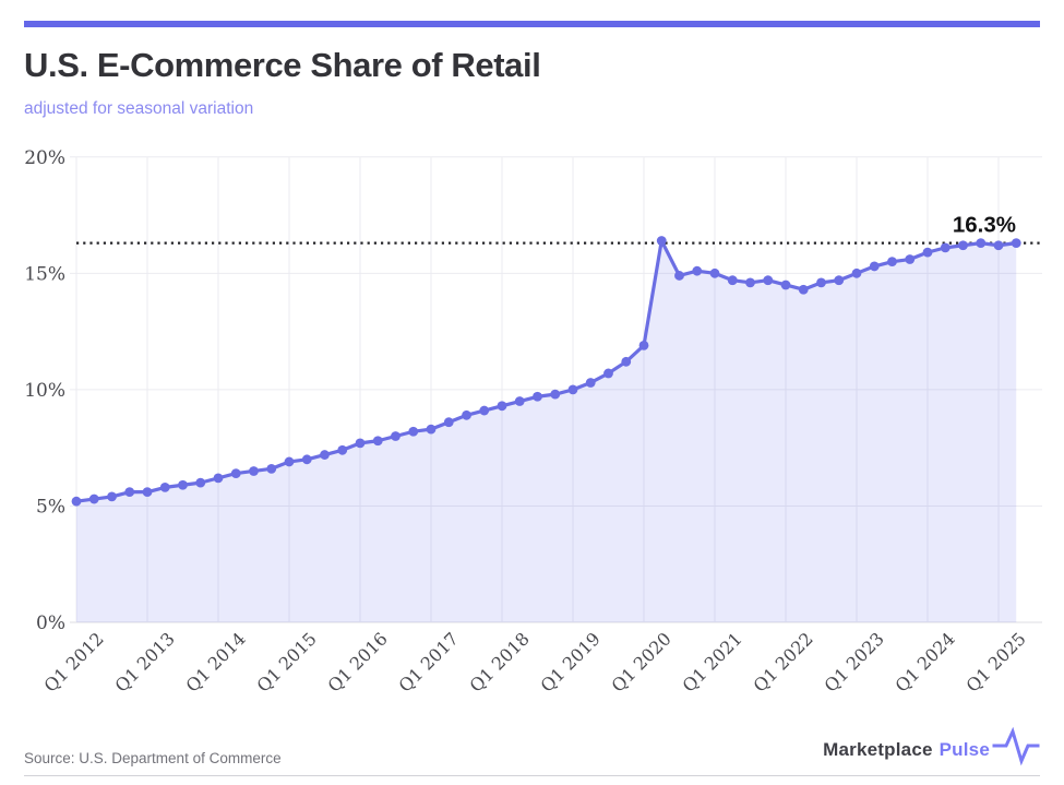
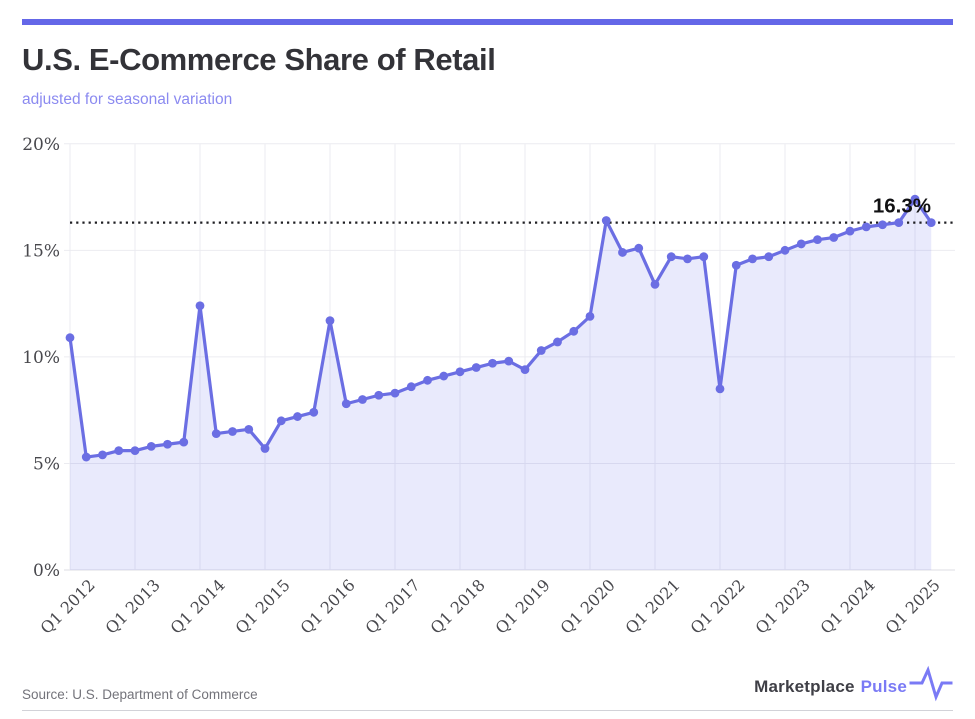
Q1 2012: 5.2% -> 10.9%
Q1 2014: 6.2% -> 12.4%
Q1 2015: 6.9% -> 5.7%
Q1 2016: 7.7% -> 11.7%
Q1 2019: 10.0% -> 9.4%
Q1 2021: 15.0% -> 13.4%
Q1 2022: 14.5% -> 8.5%
Q1 2025: 16.2% -> 17.4%
